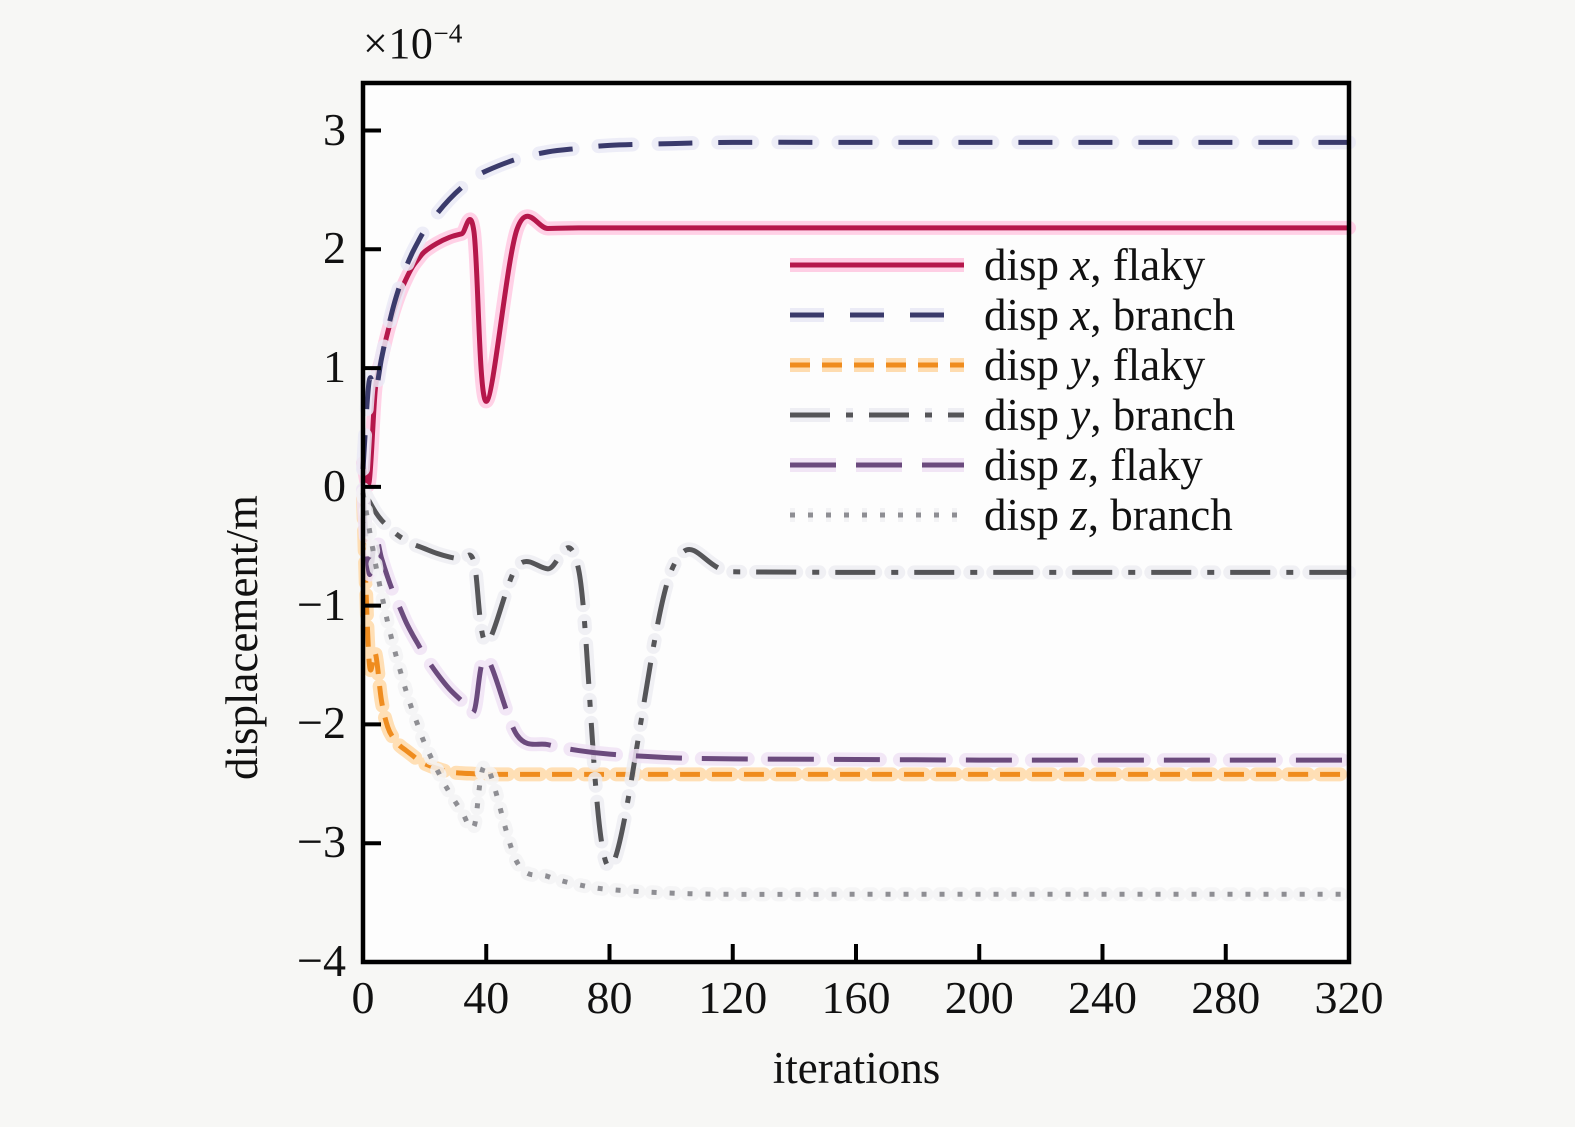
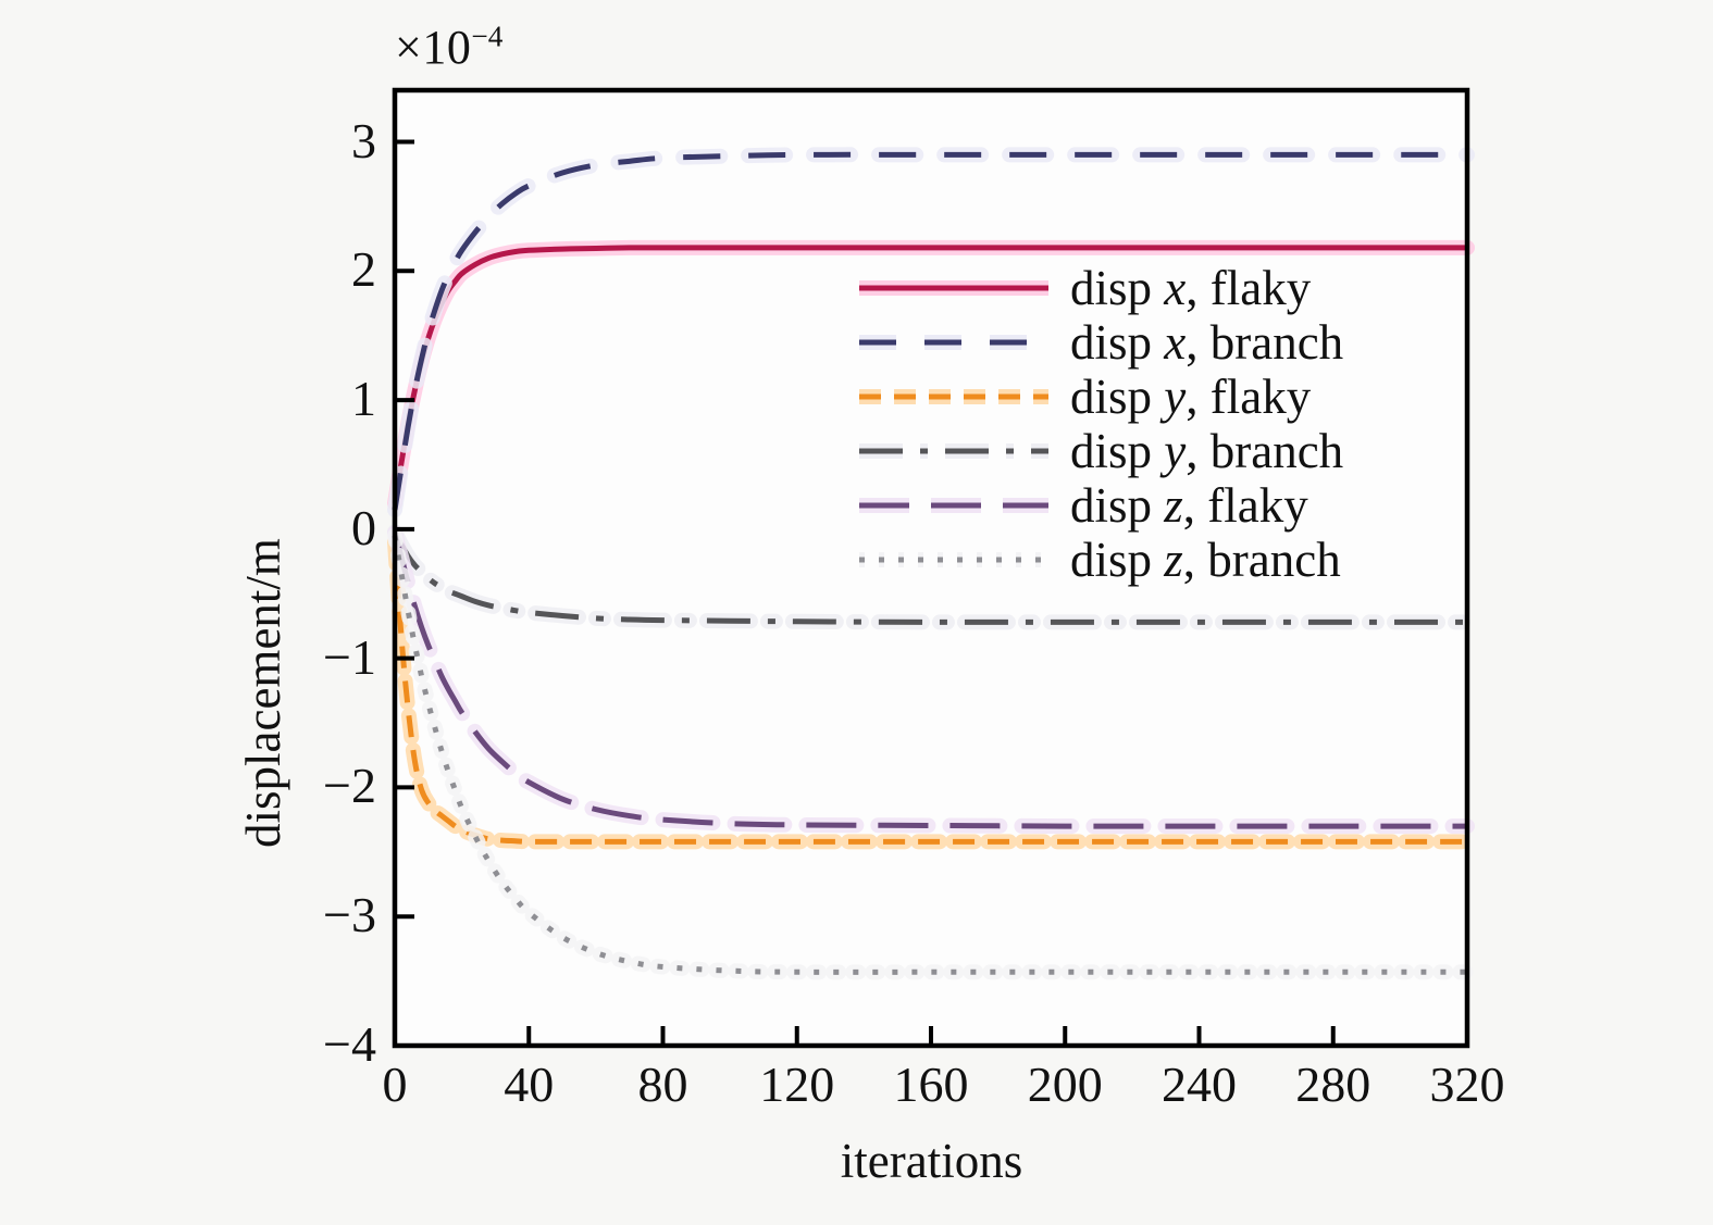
disp x, flaky/2: 0.04 -> 0.52
disp x, branch/2: 0.89 -> 0.48
disp y, flaky/2: -1.47 -> -0.85
disp z, flaky/2: -0.73 -> -0.22
disp x, flaky/40: 0.72 -> 2.16
disp y, branch/40: -1.31 -> -0.65
disp z, flaky/40: -1.44 -> -1.96
disp z, branch/40: -2.35 -> -2.97
disp y, branch/80: -3.20 -> -0.70
